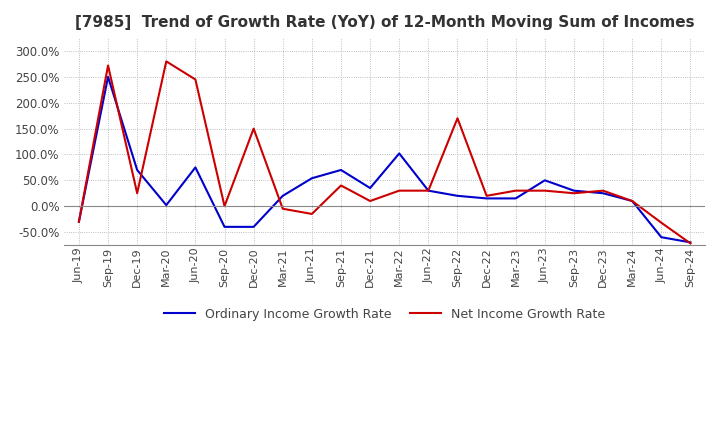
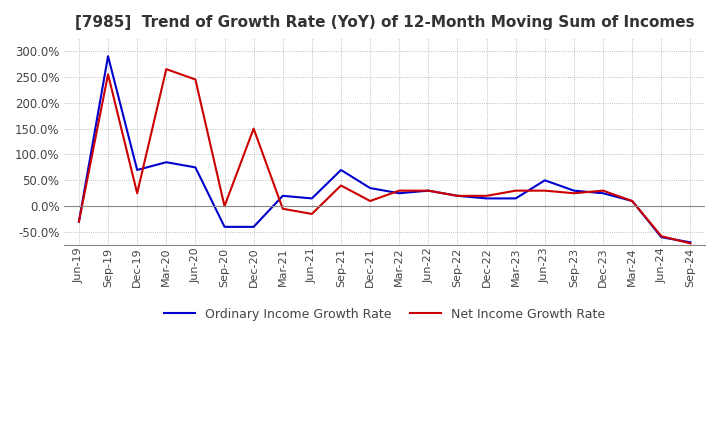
Ordinary Income Growth Rate/Sep-19: 250% -> 290%
Net Income Growth Rate/Sep-19: 272% -> 255%
Ordinary Income Growth Rate/Mar-20: 2% -> 85%
Net Income Growth Rate/Mar-20: 280% -> 265%
Ordinary Income Growth Rate/Jun-21: 54% -> 15%
Ordinary Income Growth Rate/Mar-22: 102% -> 25%
Net Income Growth Rate/Sep-22: 170% -> 20%
Net Income Growth Rate/Jun-24: -32% -> -58%
